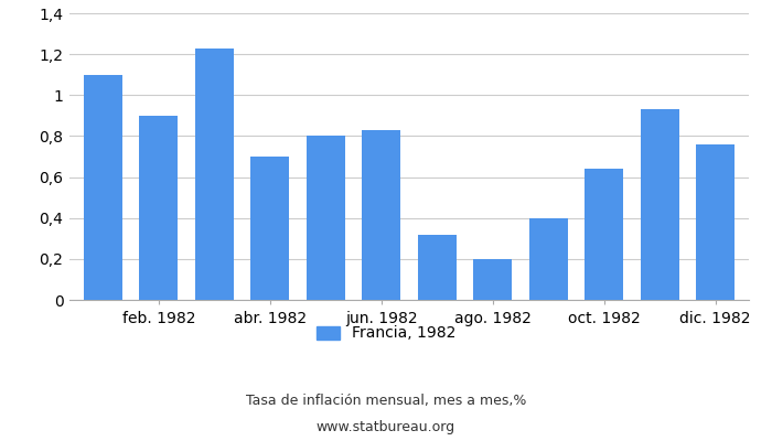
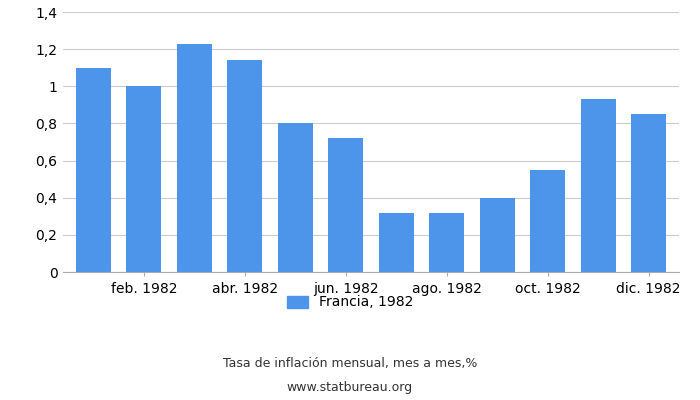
feb. 1982: 0,90 -> 1,00
abr. 1982: 0,70 -> 1,14
jun. 1982: 0,83 -> 0,72
ago. 1982: 0,20 -> 0,32
oct. 1982: 0,64 -> 0,55
dic. 1982: 0,76 -> 0,85
